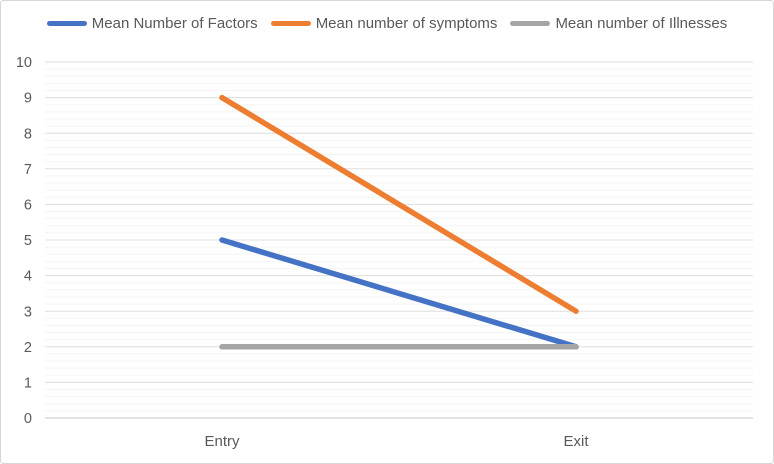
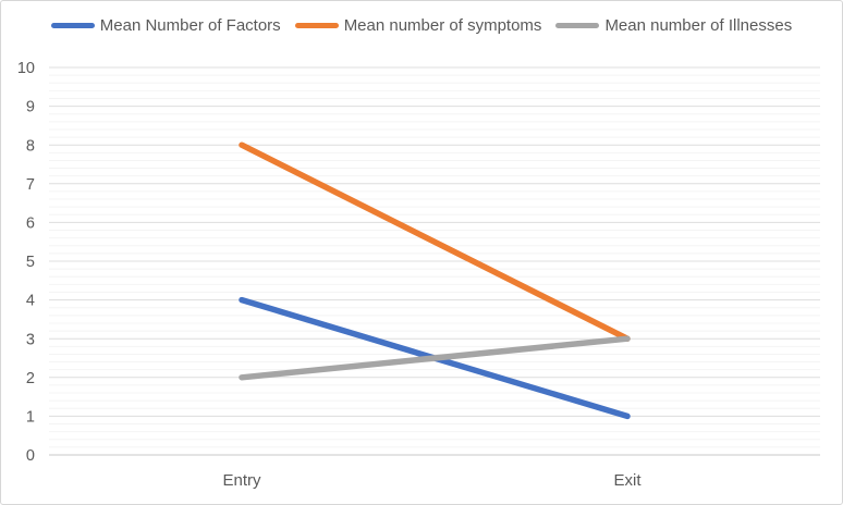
Mean Number of Factors/Entry: 5 -> 4
Mean number of symptoms/Entry: 9 -> 8
Mean Number of Factors/Exit: 2 -> 1
Mean number of Illnesses/Exit: 2 -> 3
